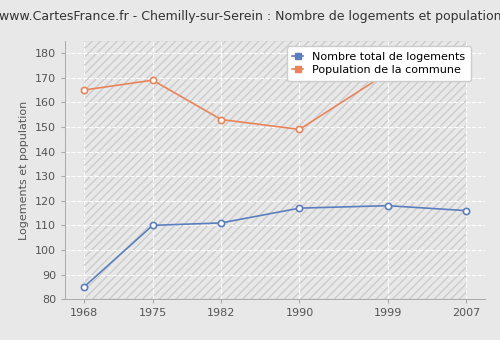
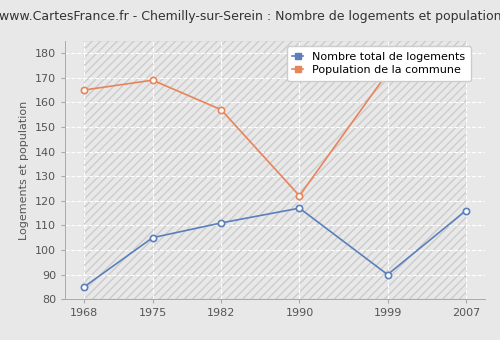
Nombre total de logements/1975: 110 -> 105
Population de la commune/1982: 153 -> 157
Population de la commune/1990: 149 -> 122
Nombre total de logements/1999: 118 -> 90
